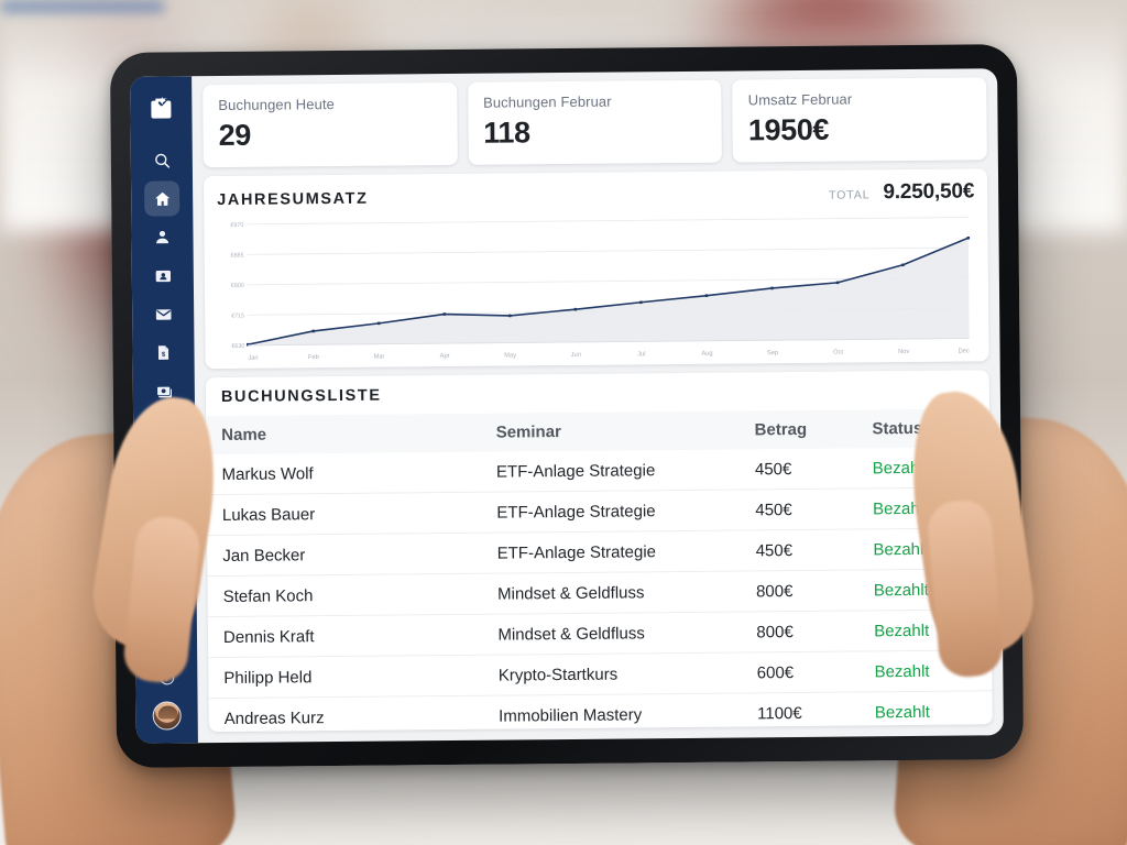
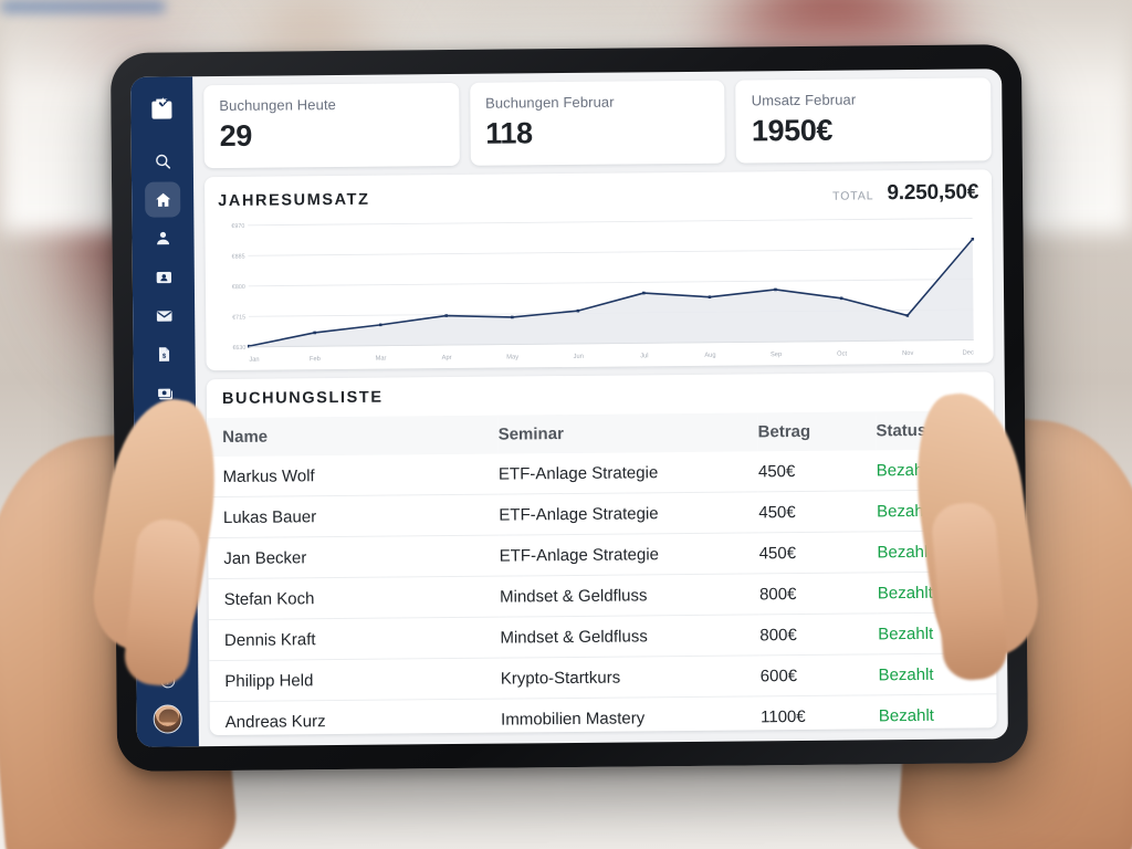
Jul: €740 -> €770
Oct: €790 -> €750
Nov: €840 -> €700
